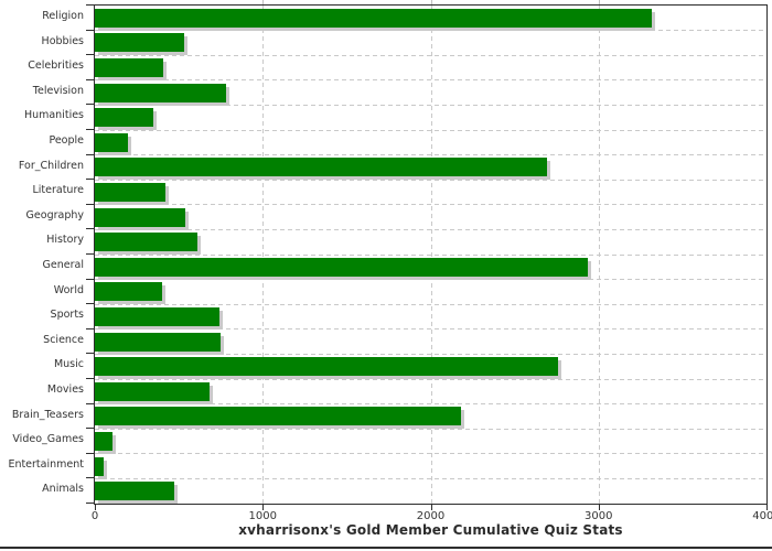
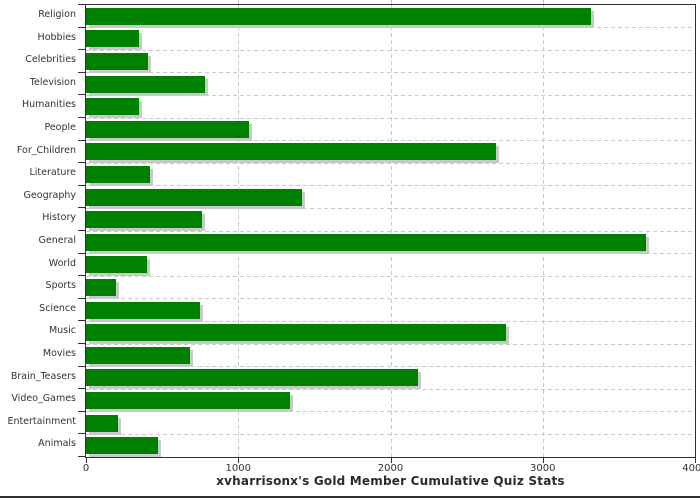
Hobbies: 530 -> 350
People: 200 -> 1070
Geography: 540 -> 1420
History: 610 -> 760
General: 2940 -> 3680
Sports: 740 -> 200
Video_Games: 100 -> 1340
Entertainment: 50 -> 210
